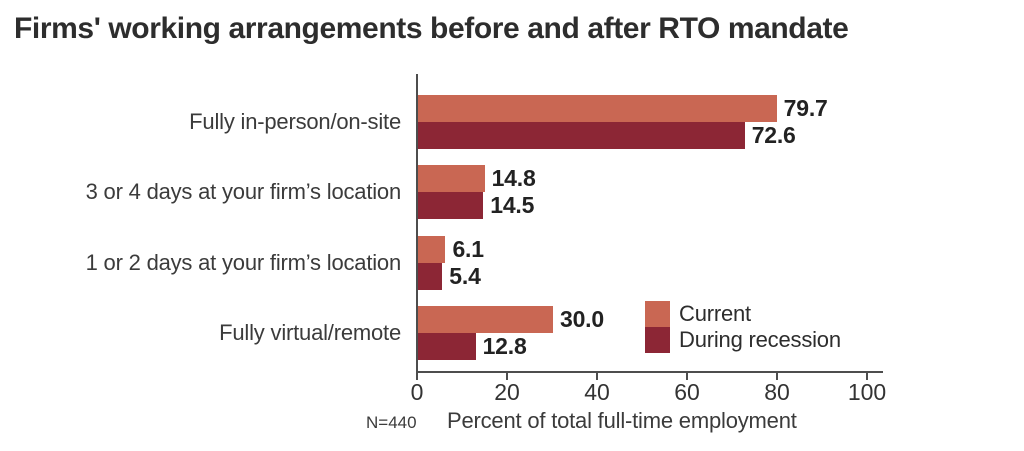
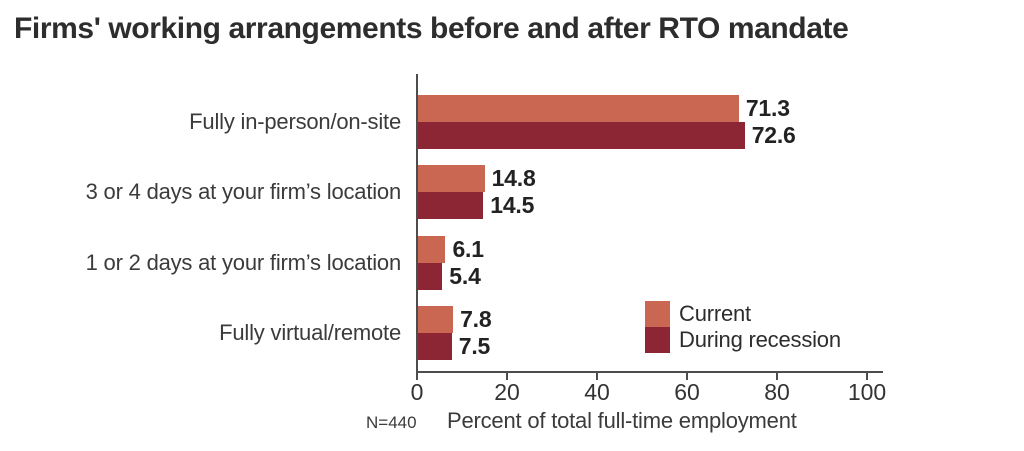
Current/Fully in-person/on-site: 79.7 -> 71.3
Current/Fully virtual/remote: 30.0 -> 7.8
During recession/Fully virtual/remote: 12.8 -> 7.5
